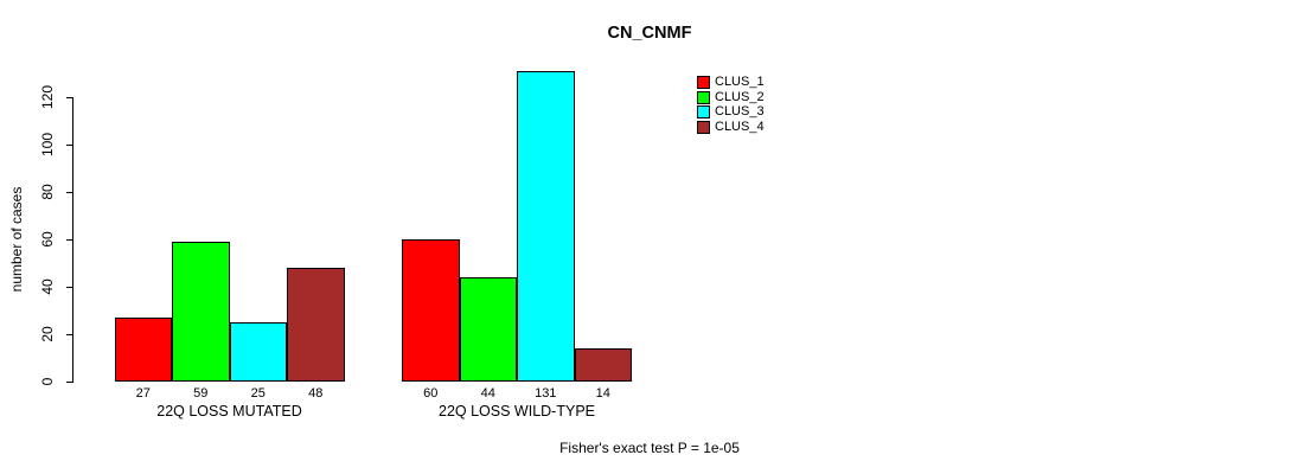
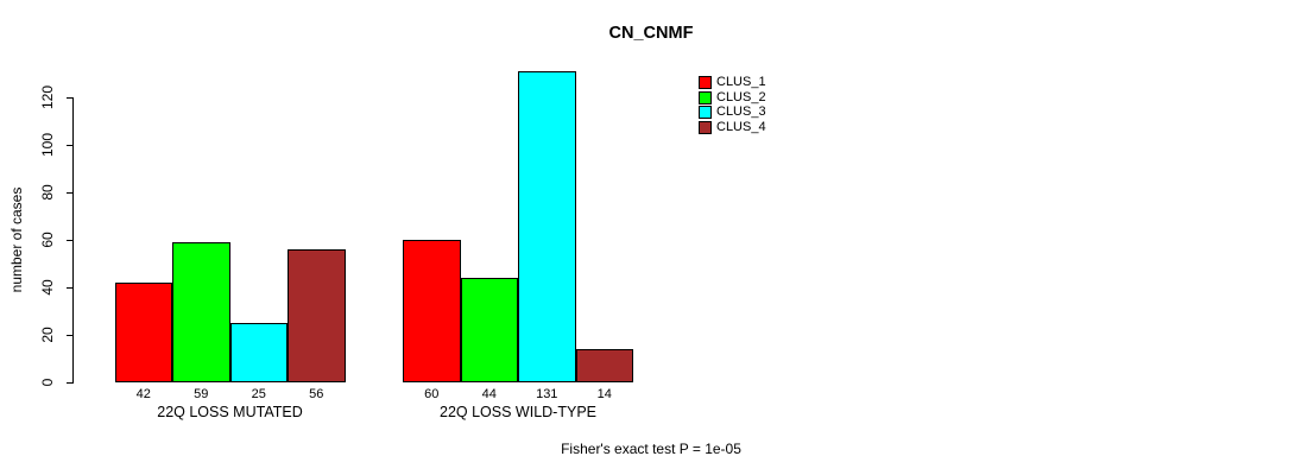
CLUS_1/22Q LOSS MUTATED: 27 -> 42
CLUS_4/22Q LOSS MUTATED: 48 -> 56
